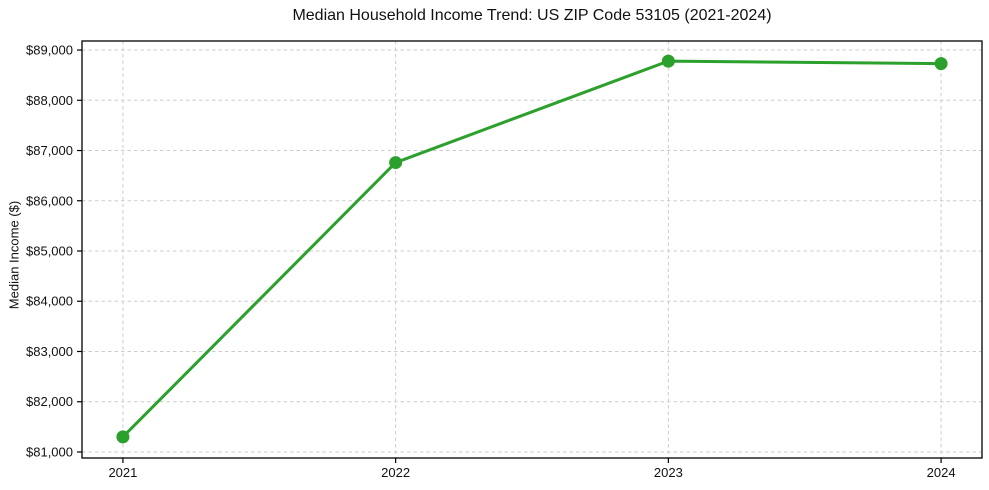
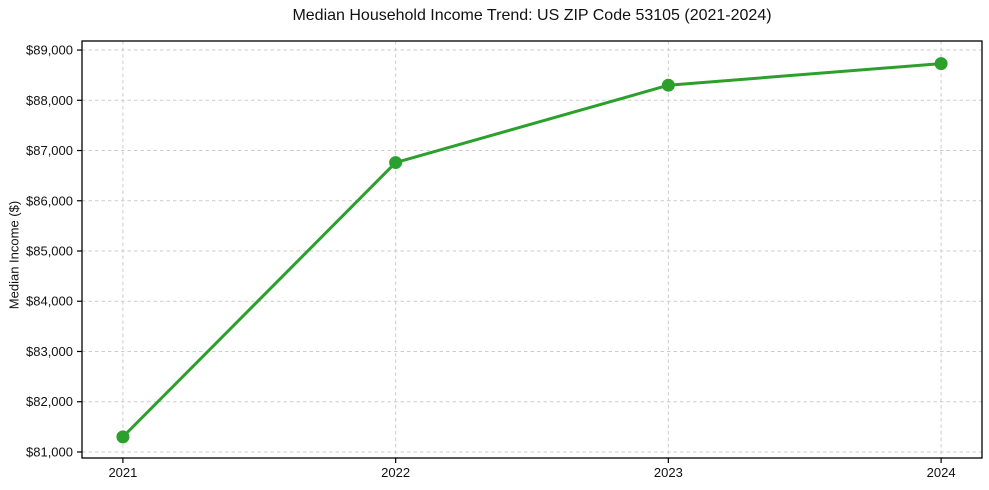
2023: $88800 -> $88300
